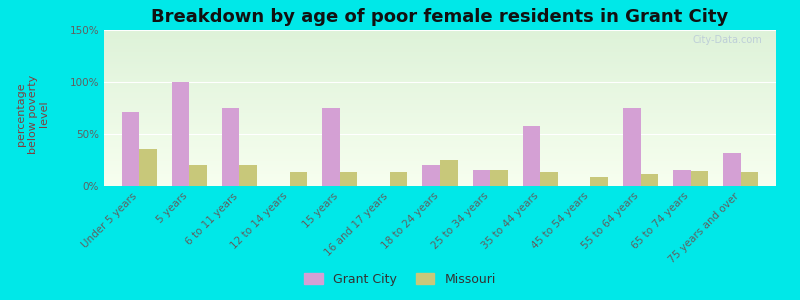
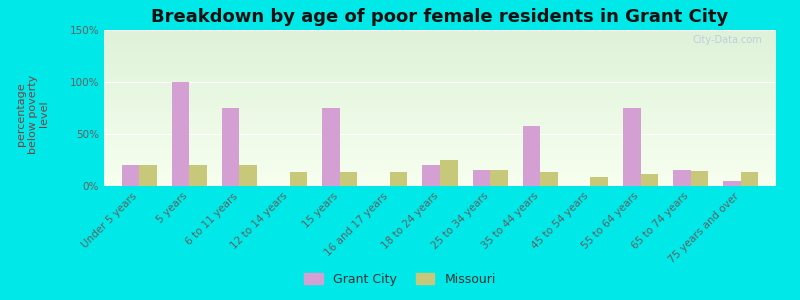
Grant City/Under 5 years: 71% -> 20%
Missouri/Under 5 years: 36% -> 20%
Grant City/75 years and over: 32% -> 5%
